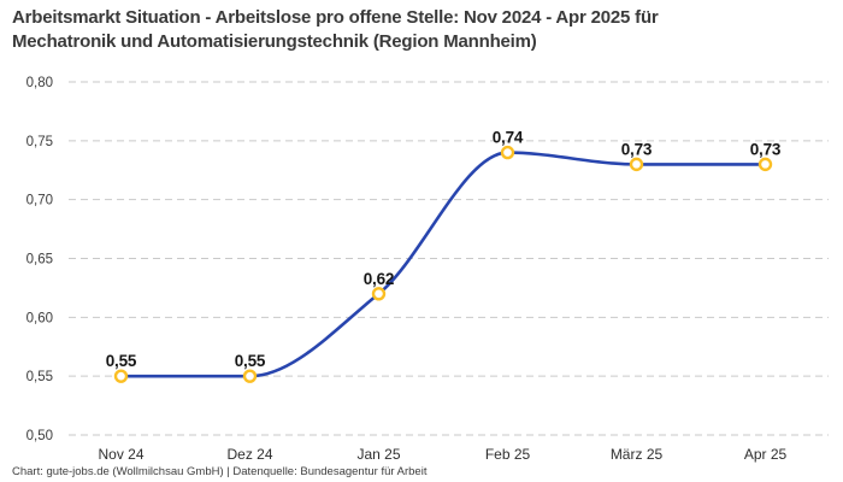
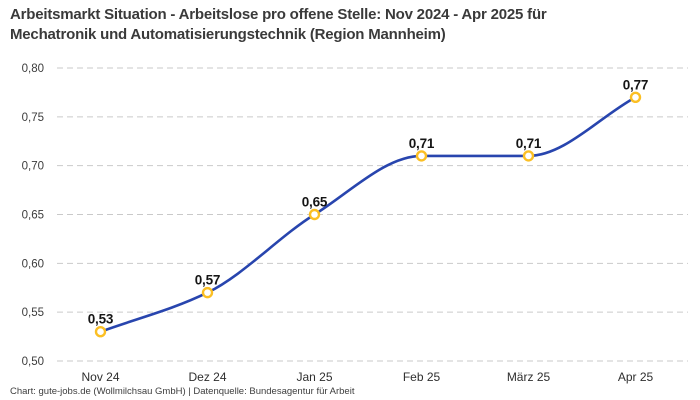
Nov 24: 0,55 -> 0,53
Dez 24: 0,55 -> 0,57
Jan 25: 0,62 -> 0,65
Feb 25: 0,74 -> 0,71
März 25: 0,73 -> 0,71
Apr 25: 0,73 -> 0,77
